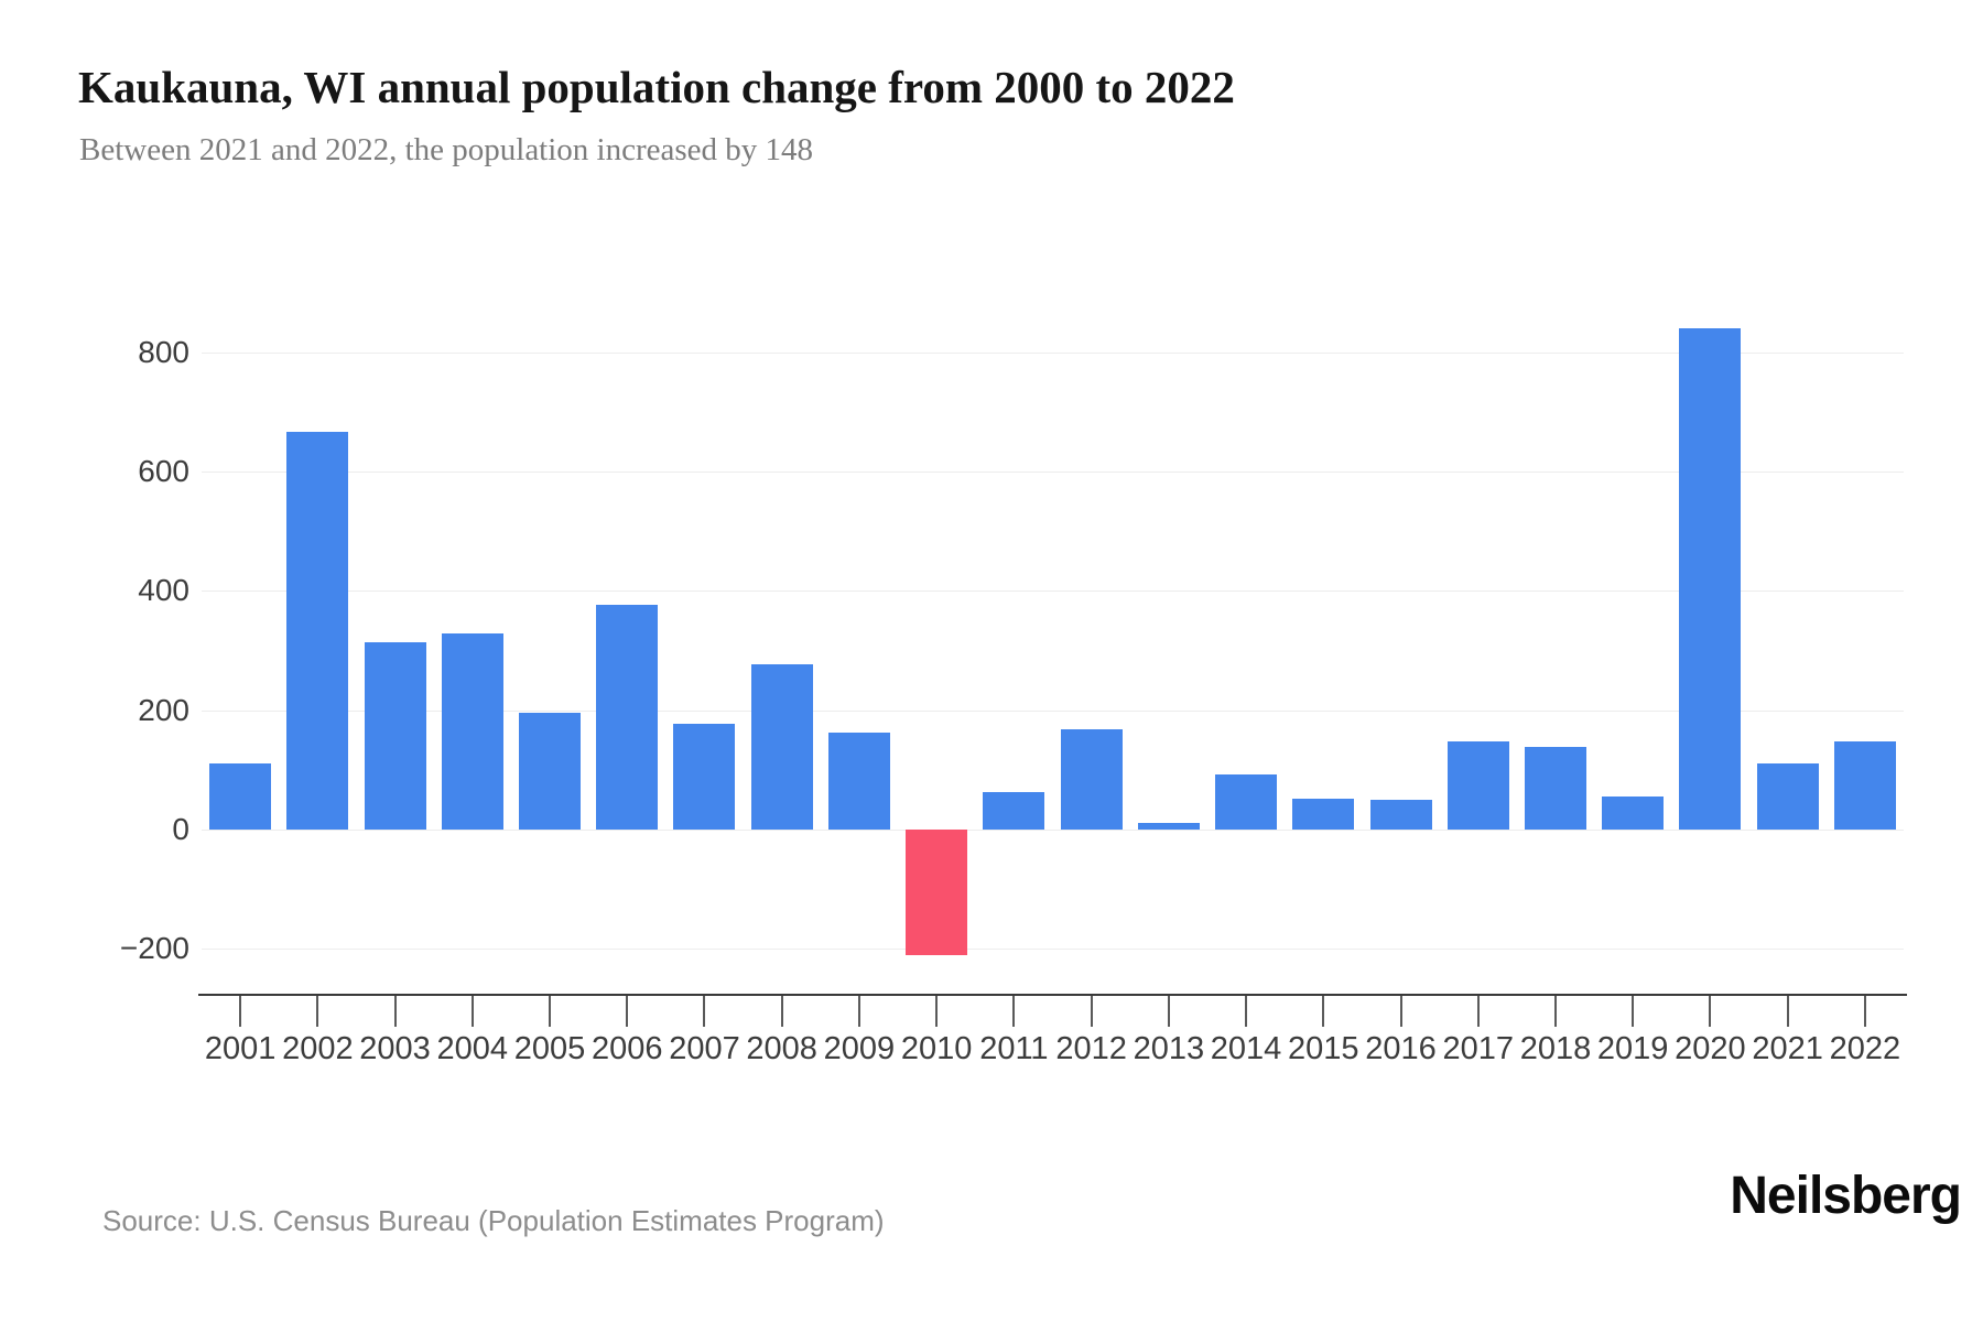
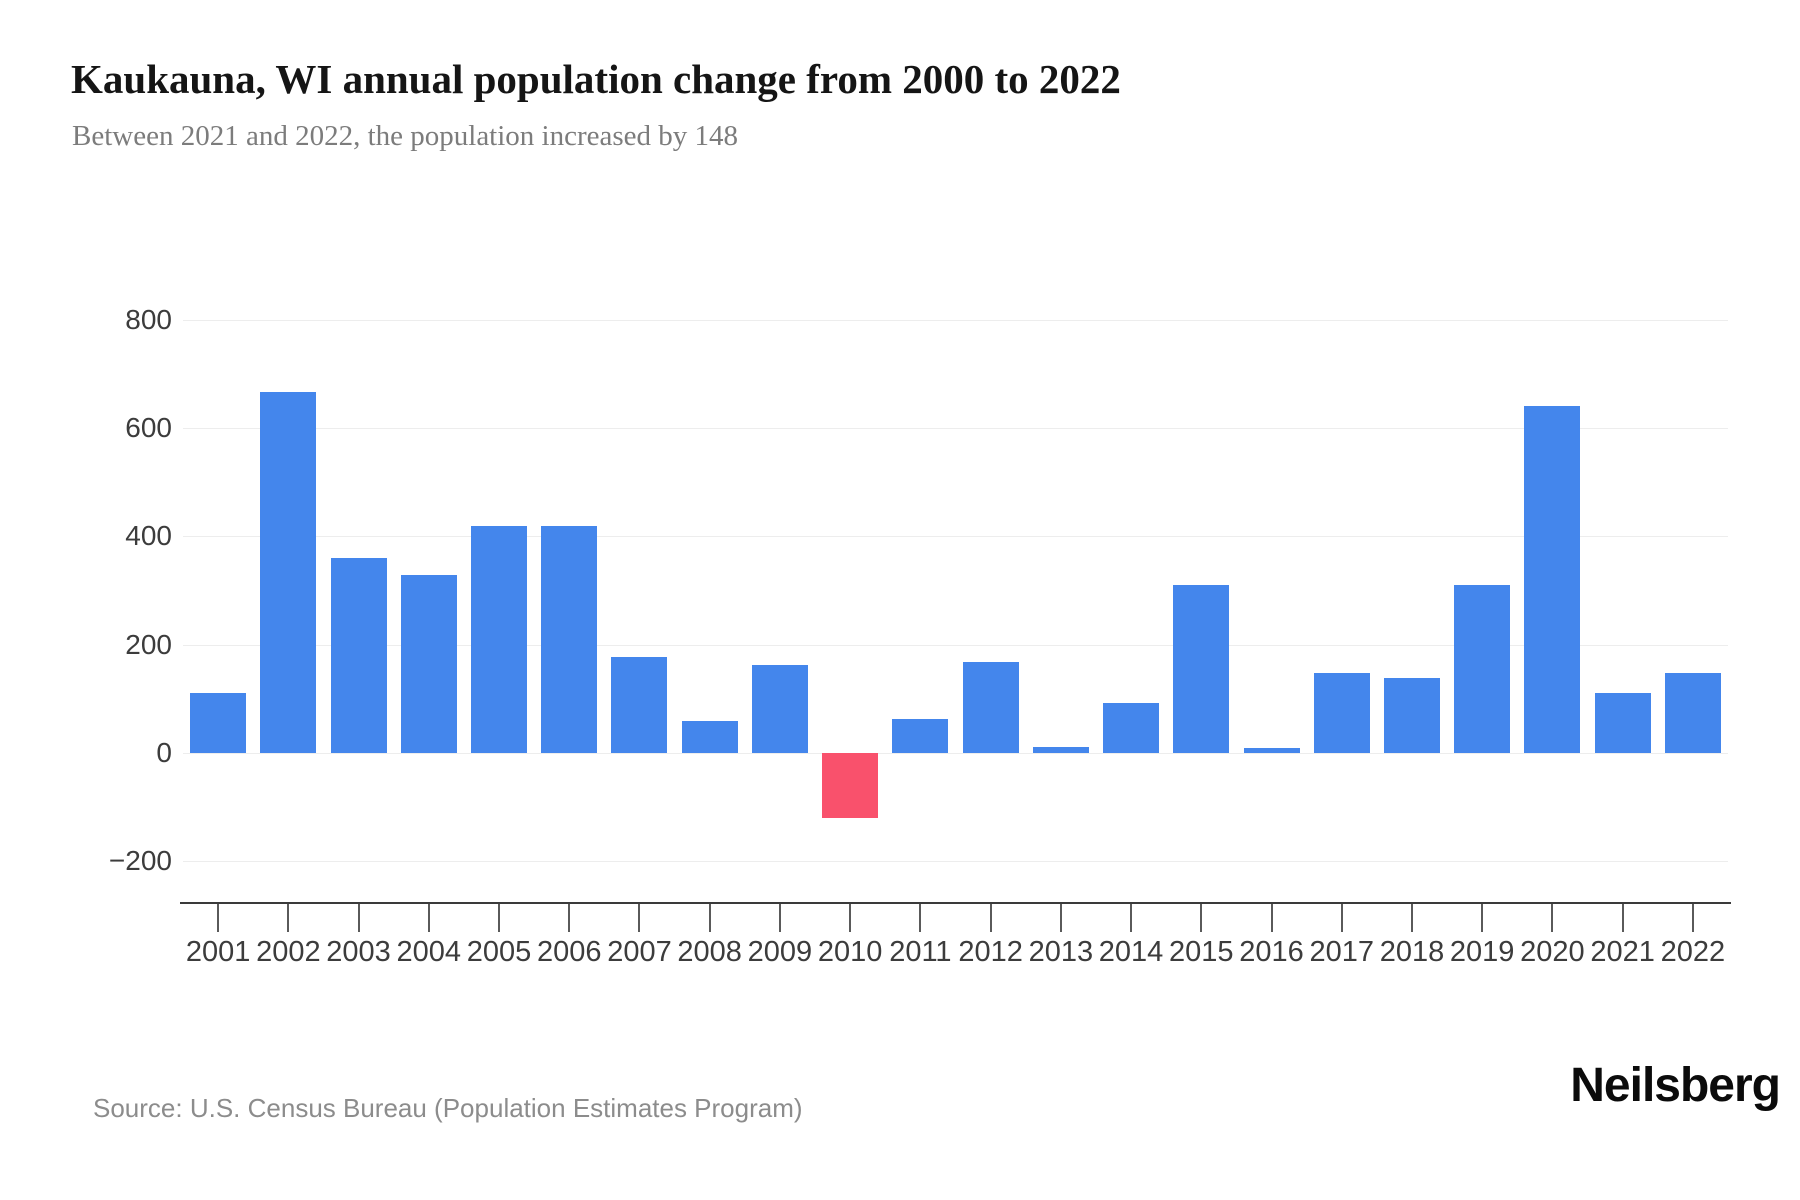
2003: 310 -> 360
2005: 200 -> 420
2006: 380 -> 420
2008: 280 -> 60
2010: -210 -> -120
2015: 50 -> 310
2016: 50 -> 10
2019: 60 -> 310
2020: 840 -> 640
